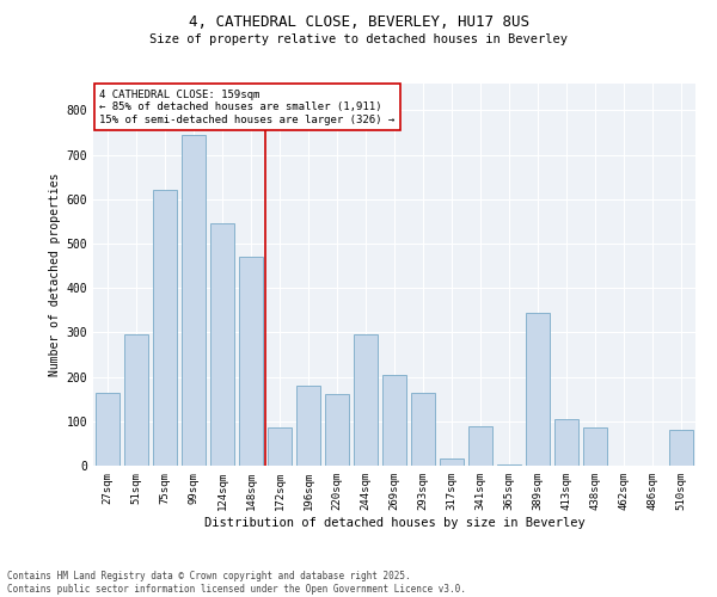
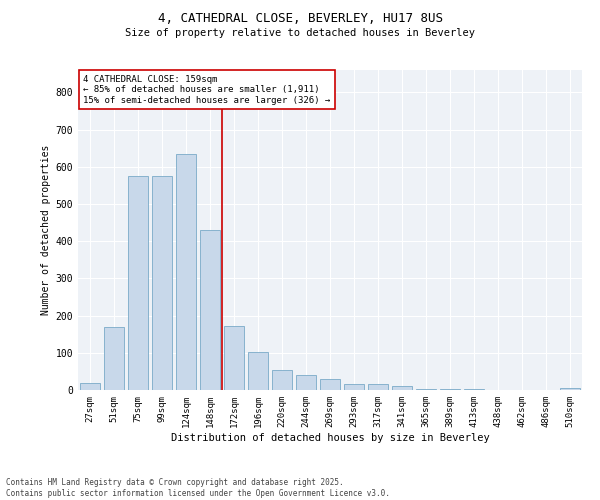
27sqm: 165 -> 20
51sqm: 295 -> 168
75sqm: 620 -> 575
99sqm: 745 -> 575
124sqm: 545 -> 635
148sqm: 470 -> 430
172sqm: 85 -> 172
196sqm: 180 -> 102
220sqm: 160 -> 55
244sqm: 295 -> 40
269sqm: 205 -> 30
293sqm: 165 -> 17
341sqm: 90 -> 10
389sqm: 345 -> 3
413sqm: 105 -> 2
438sqm: 85 -> 1
510sqm: 80 -> 5
